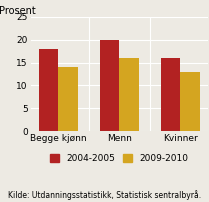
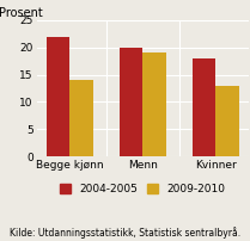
2004-2005/Begge kjønn: 18 -> 22
2009-2010/Menn: 16 -> 19
2004-2005/Kvinner: 16 -> 18
